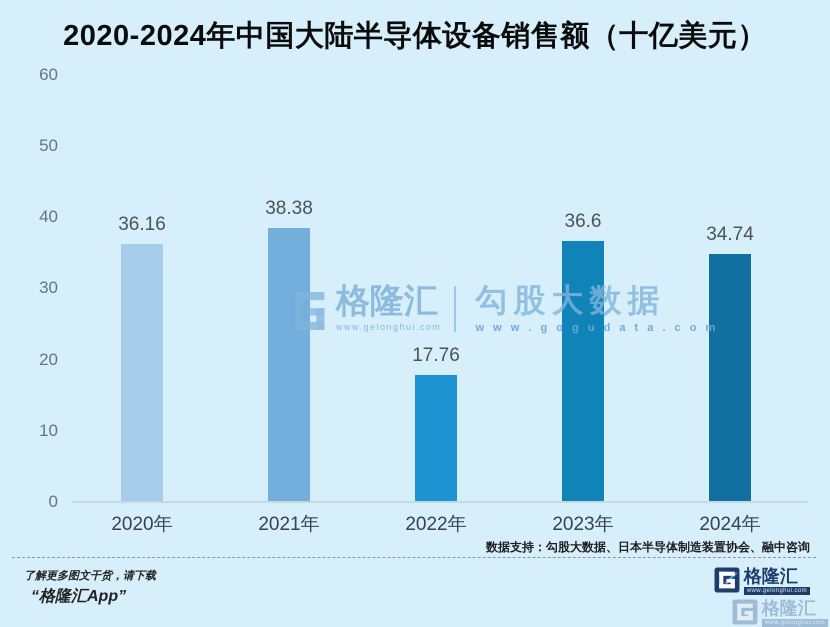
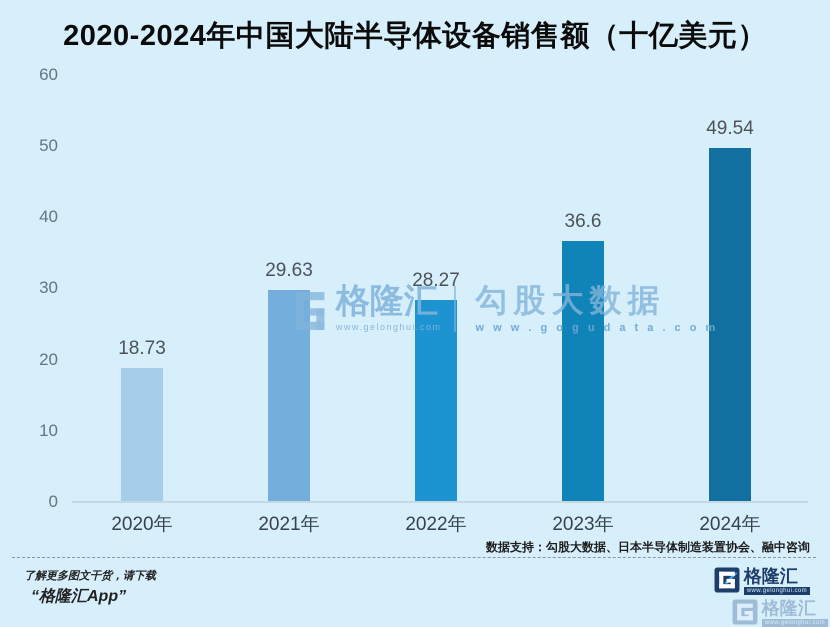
2020年: 36.16 -> 18.73
2021年: 38.38 -> 29.63
2022年: 17.76 -> 28.27
2024年: 34.74 -> 49.54
